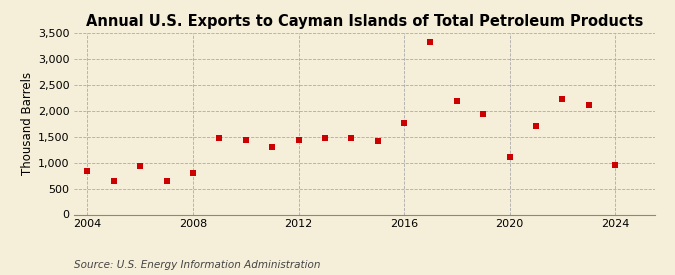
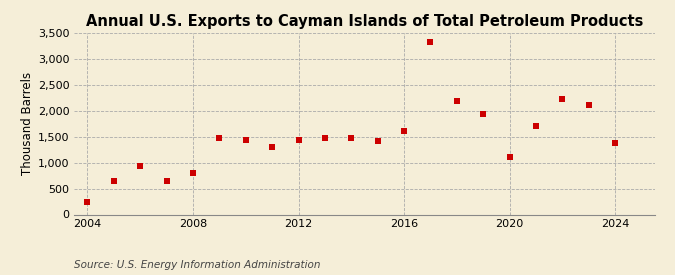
2004: 840 -> 250
2016: 1,760 -> 1,610
2024: 960 -> 1,380
